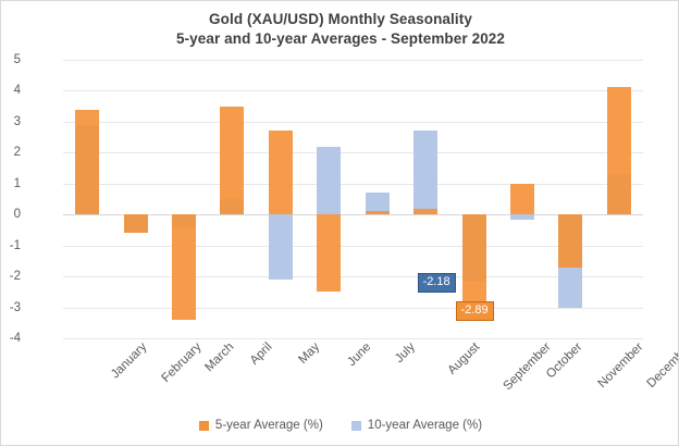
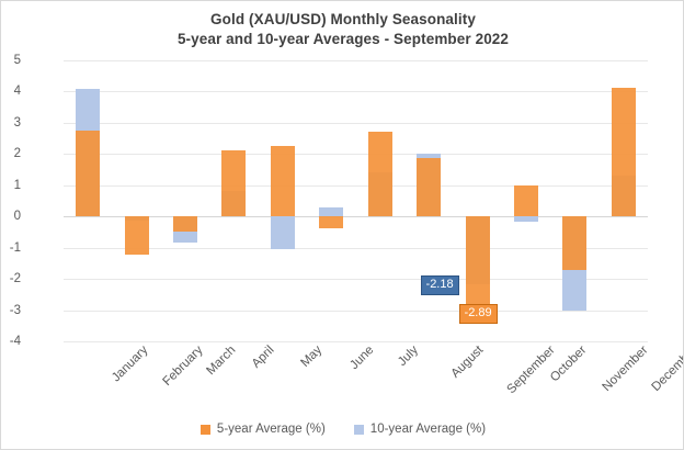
5-year Average (%)/January: 3.4 -> 2.8
10-year Average (%)/January: 2.9 -> 4.1
5-year Average (%)/February: -0.6 -> -1.2
10-year Average (%)/February: -0.6 -> -0.1
5-year Average (%)/March: -3.4 -> -0.5
10-year Average (%)/March: -0.4 -> -0.8
5-year Average (%)/April: 3.5 -> 2.1
10-year Average (%)/April: 0.5 -> 0.8
5-year Average (%)/May: 2.7 -> 2.2
10-year Average (%)/May: -2.1 -> -1.1
5-year Average (%)/June: -2.5 -> -0.4
10-year Average (%)/June: 2.2 -> 0.3
5-year Average (%)/July: 0.1 -> 2.7
10-year Average (%)/July: 0.7 -> 1.4
5-year Average (%)/August: 0.2 -> 1.9
10-year Average (%)/August: 2.7 -> 2.0
